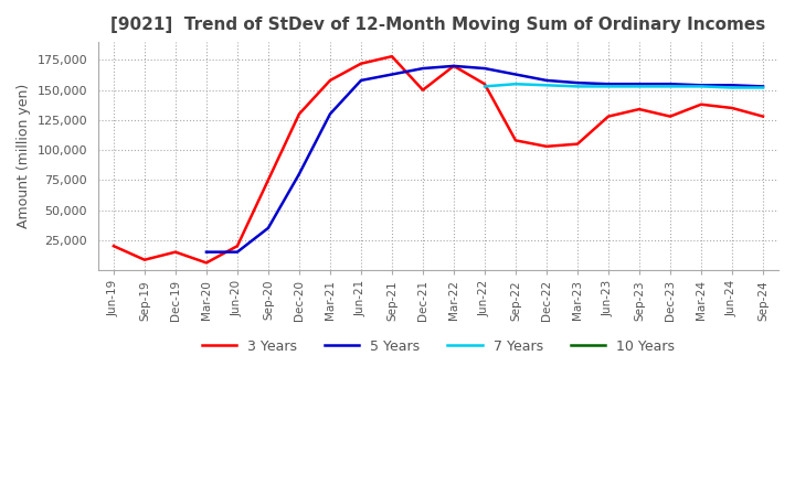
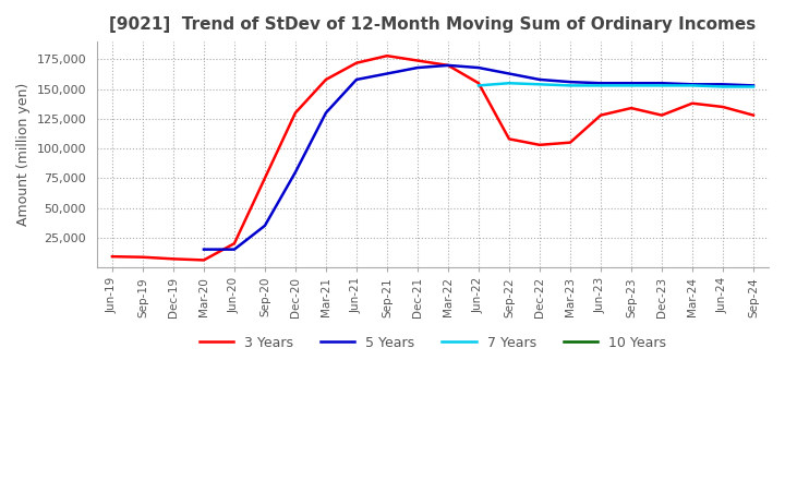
3 Years/Jun-19: 20,000 -> 9,000
3 Years/Dec-19: 15,000 -> 7,000
3 Years/Dec-21: 150,000 -> 174,000
